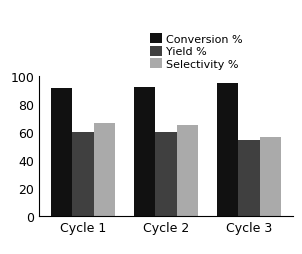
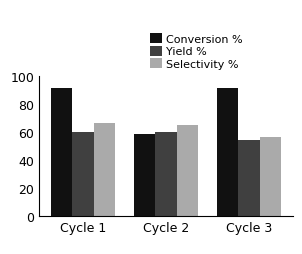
Conversion %/Cycle 2: 92 -> 58
Conversion %/Cycle 3: 95 -> 91
